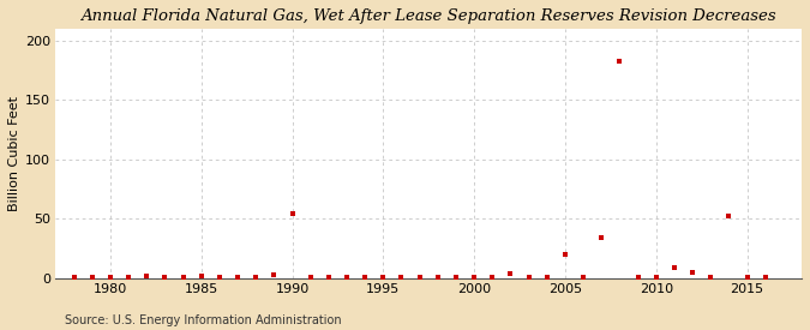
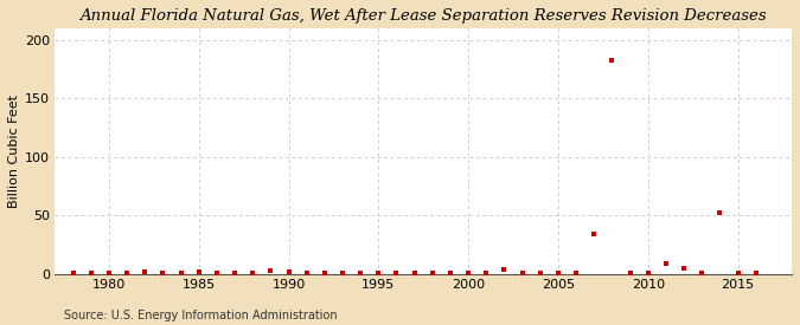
1990: 54 -> 2
2005: 20 -> 0
